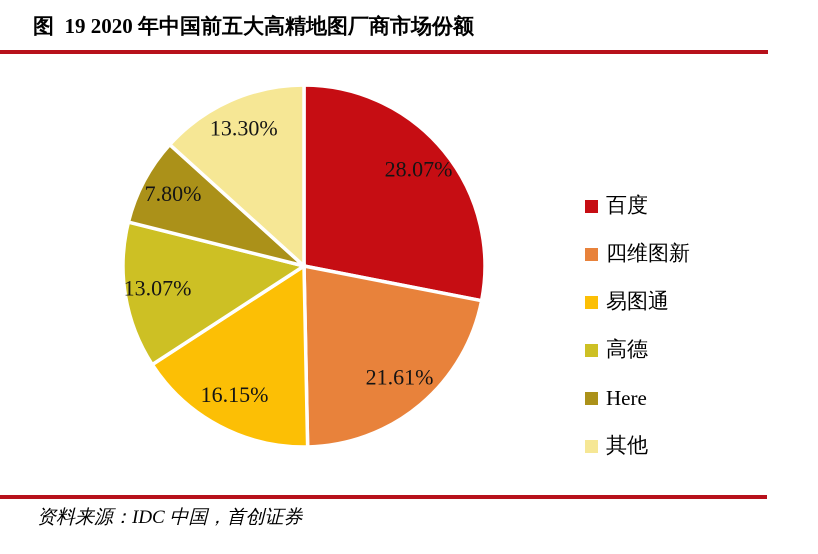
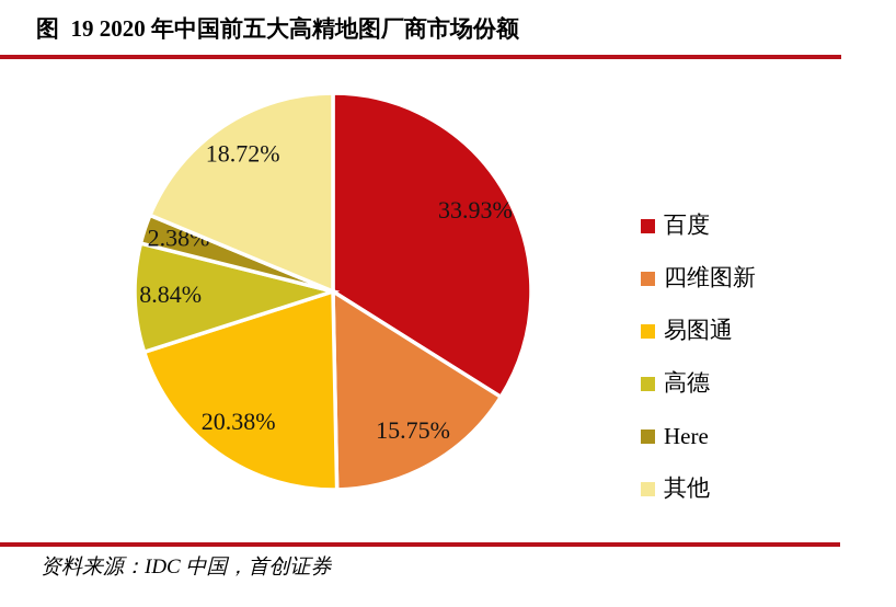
百度: 28.07% -> 33.93%
四维图新: 21.61% -> 15.75%
易图通: 16.15% -> 20.38%
高德: 13.07% -> 8.84%
Here: 7.80% -> 2.38%
其他: 13.30% -> 18.72%
